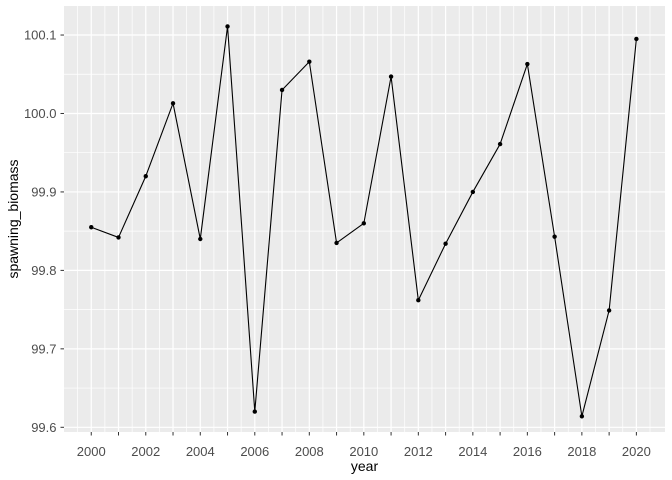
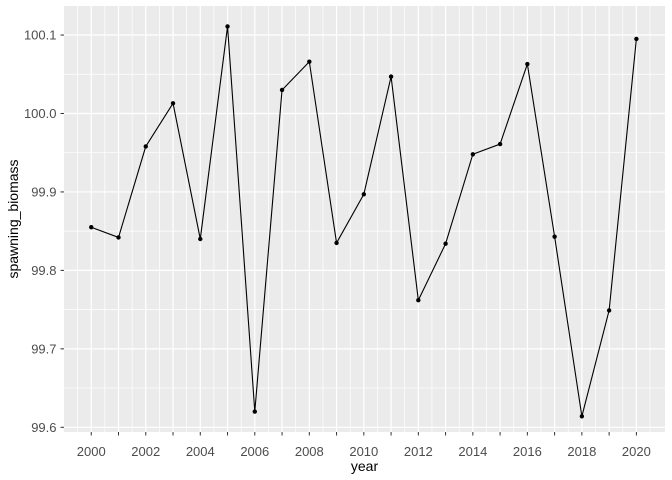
2002: 99.92 -> 99.96
2010: 99.86 -> 99.90
2014: 99.90 -> 99.95
